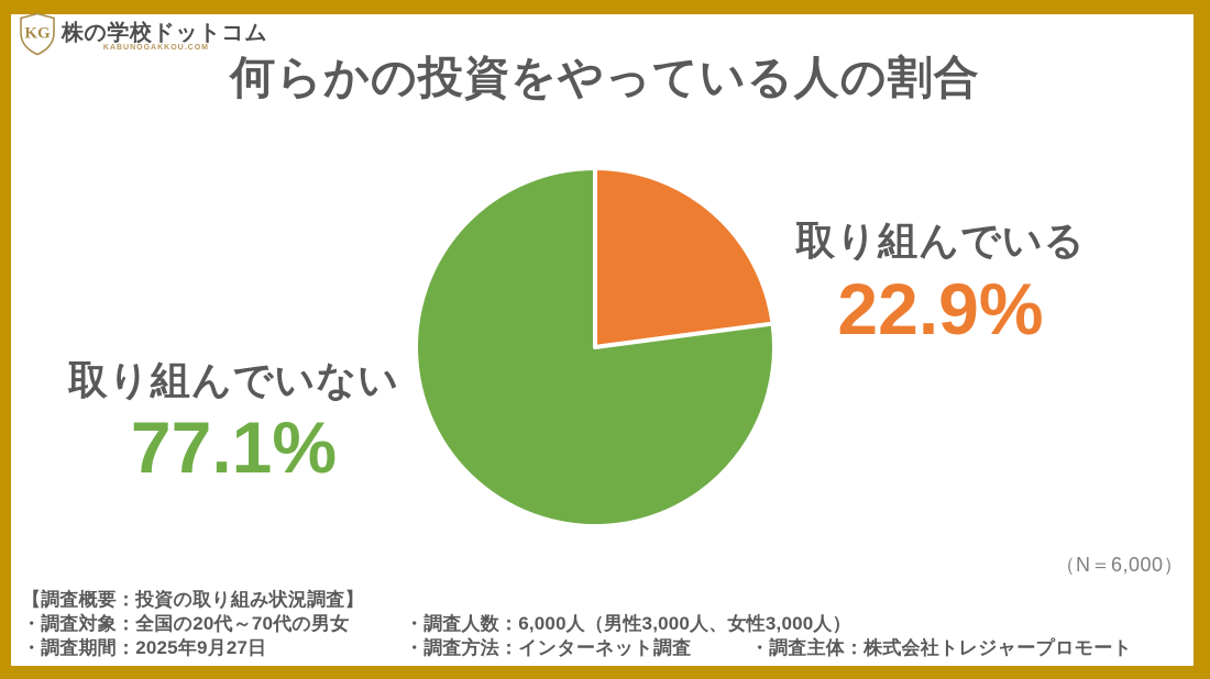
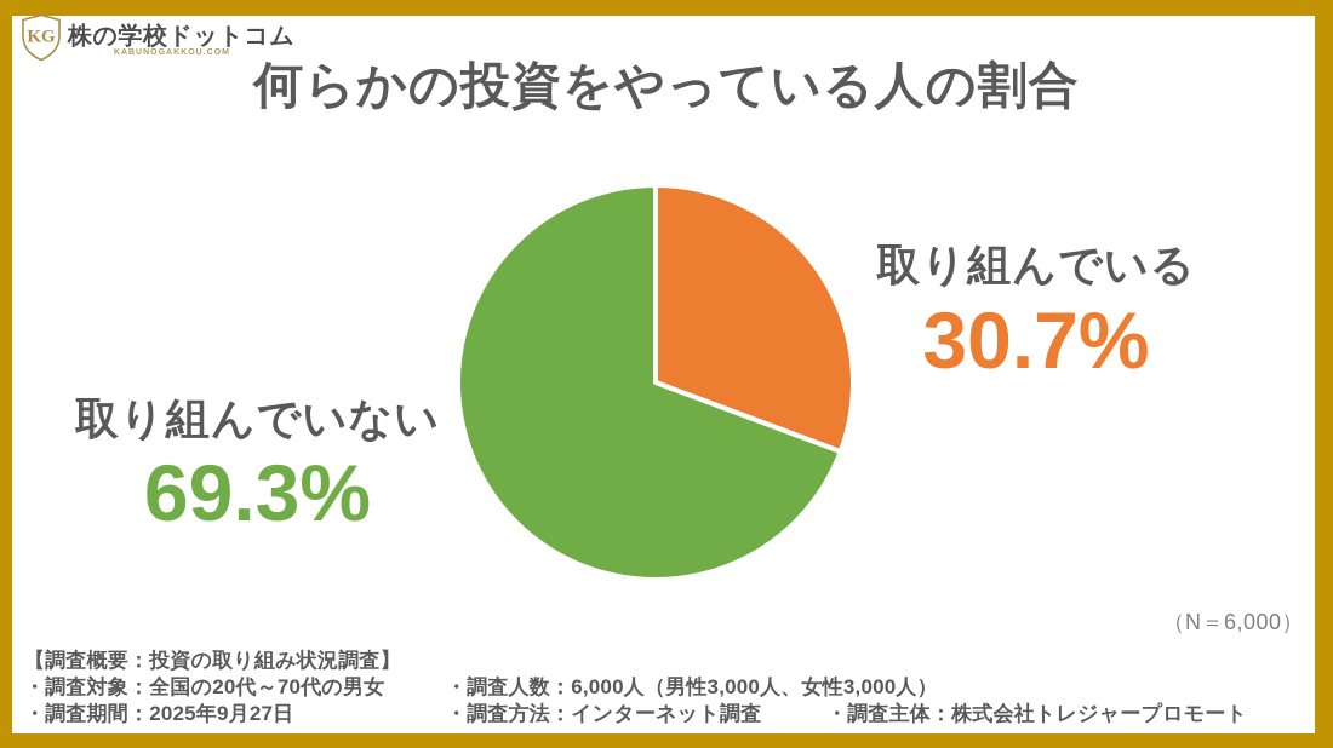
取り組んでいる: 22.9% -> 30.7%
取り組んでいない: 77.1% -> 69.3%
